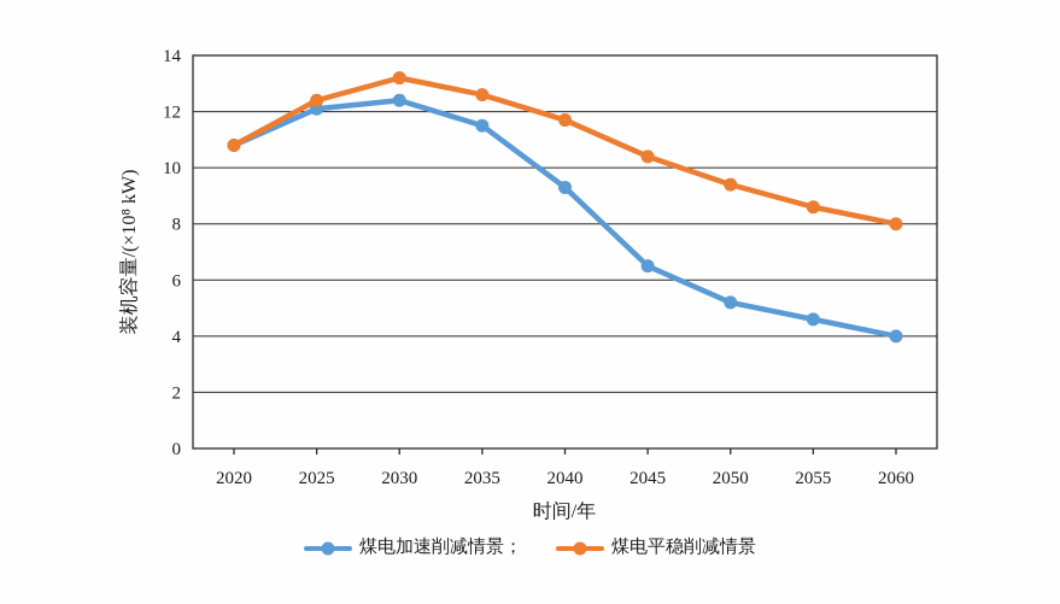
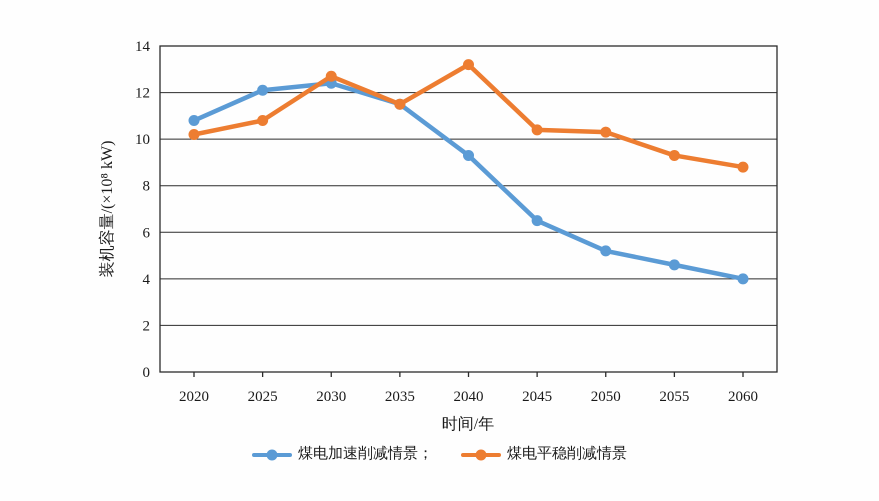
煤电平稳削减情景/2020: 10.8 -> 10.2
煤电平稳削减情景/2025: 12.4 -> 10.8
煤电平稳削减情景/2030: 13.2 -> 12.7
煤电平稳削减情景/2035: 12.6 -> 11.5
煤电平稳削减情景/2040: 11.7 -> 13.2
煤电平稳削减情景/2050: 9.4 -> 10.3
煤电平稳削减情景/2055: 8.6 -> 9.3
煤电平稳削减情景/2060: 8.0 -> 8.8
